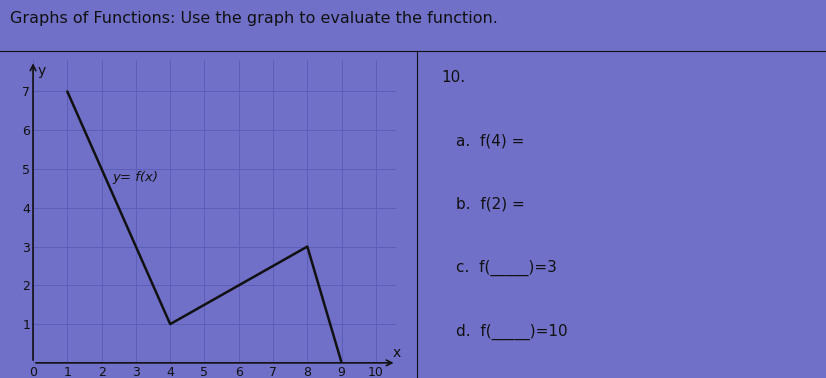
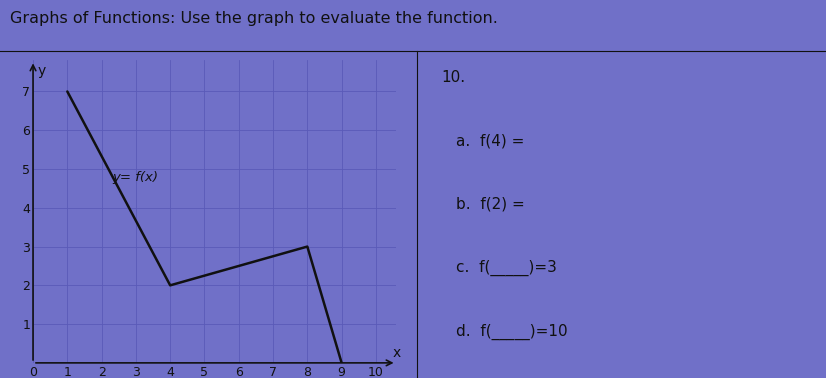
4: 1 -> 2
